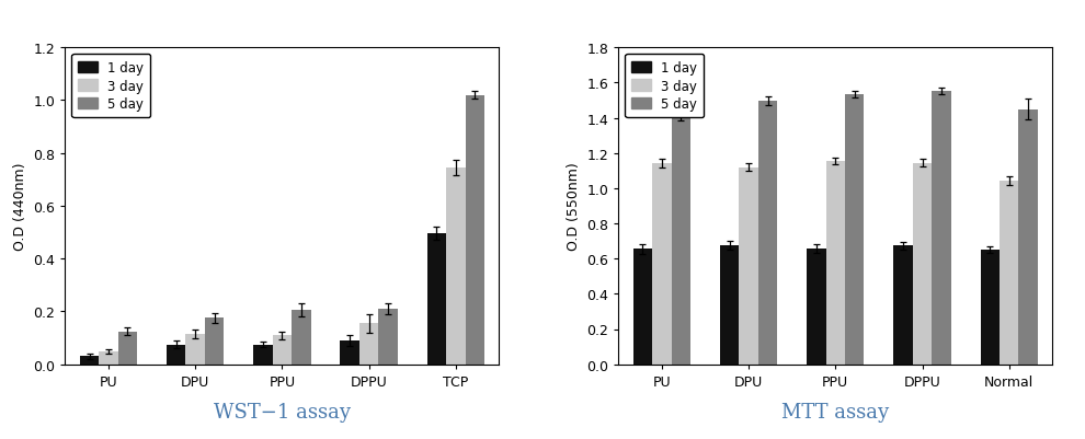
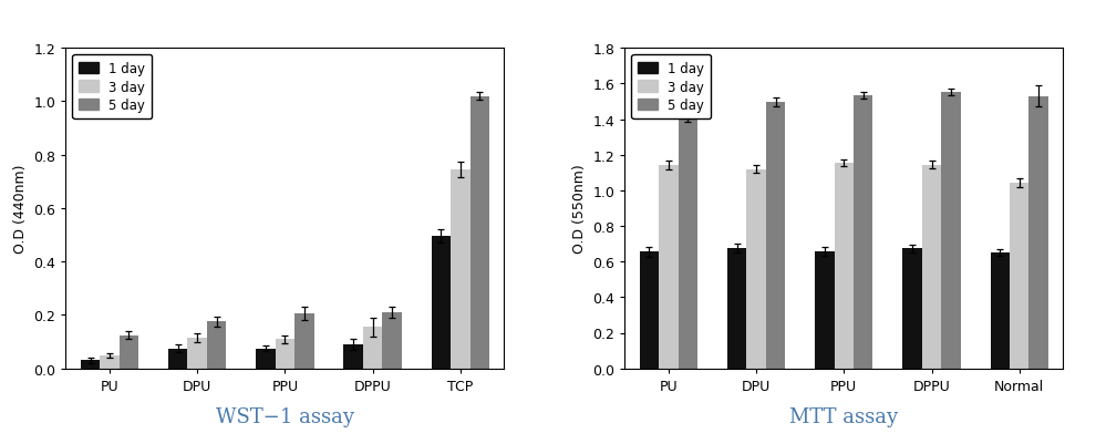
5 day/Normal: 1.45 -> 1.53
